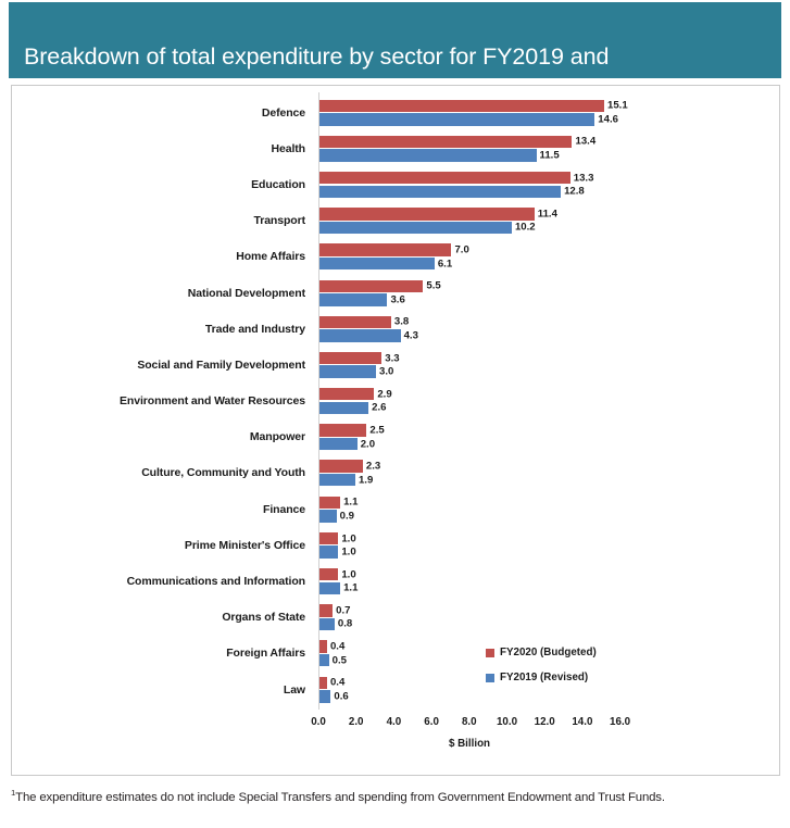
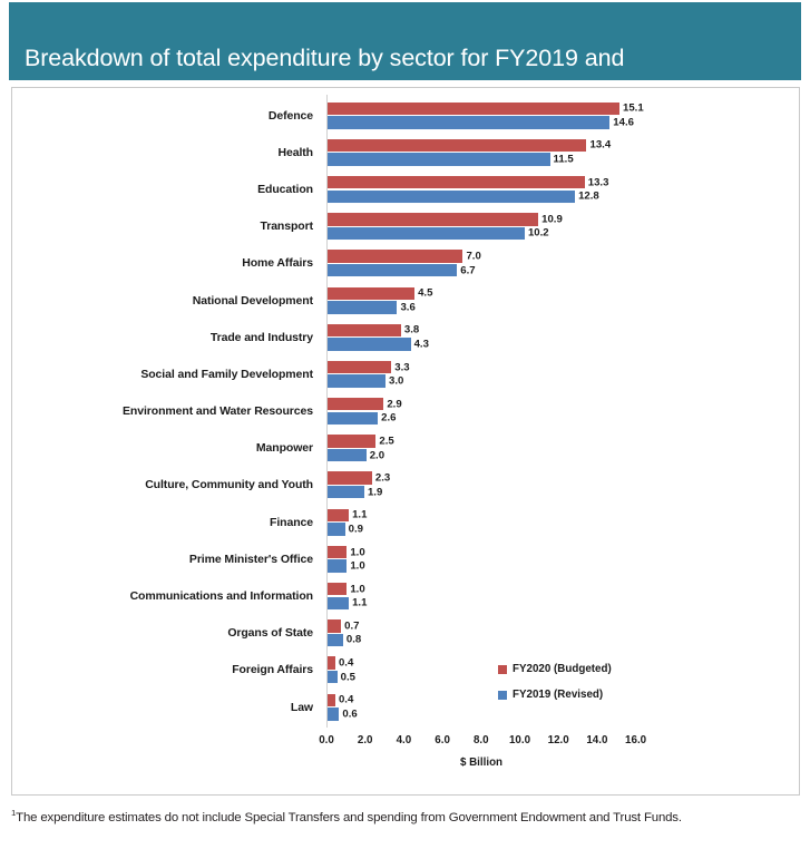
FY2020 (Budgeted)/Transport: 11.4 -> 10.9
FY2019 (Revised)/Home Affairs: 6.1 -> 6.7
FY2020 (Budgeted)/National Development: 5.5 -> 4.5
